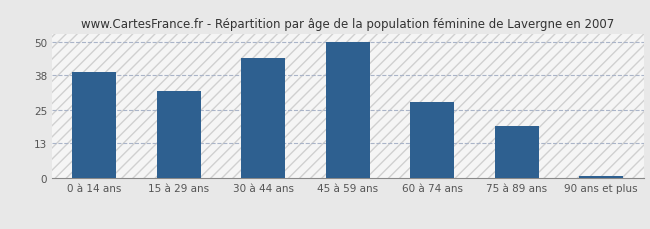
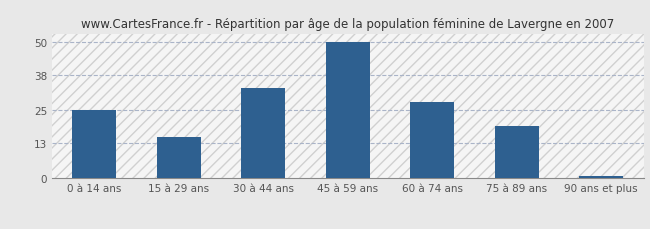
0 à 14 ans: 39 -> 25
15 à 29 ans: 32 -> 15
30 à 44 ans: 44 -> 33
